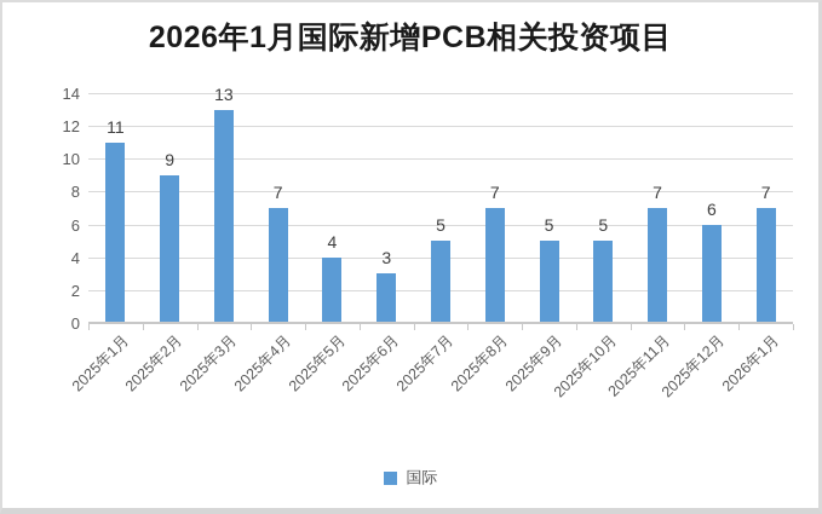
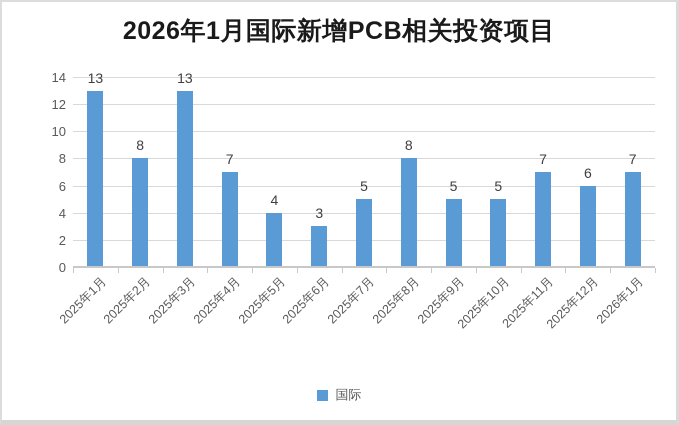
2025年1月: 11 -> 13
2025年2月: 9 -> 8
2025年8月: 7 -> 8
